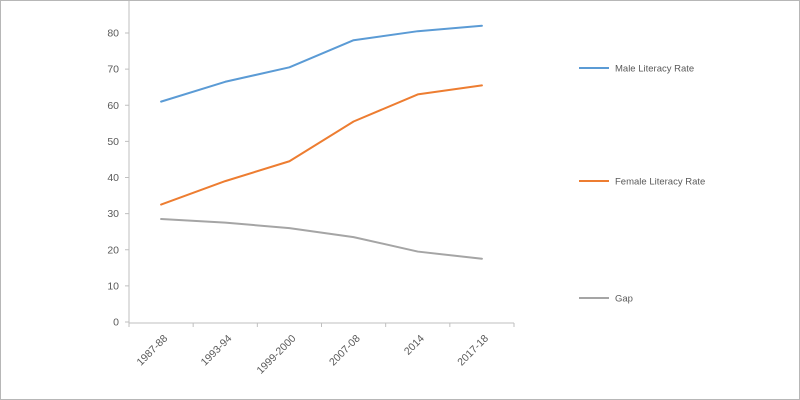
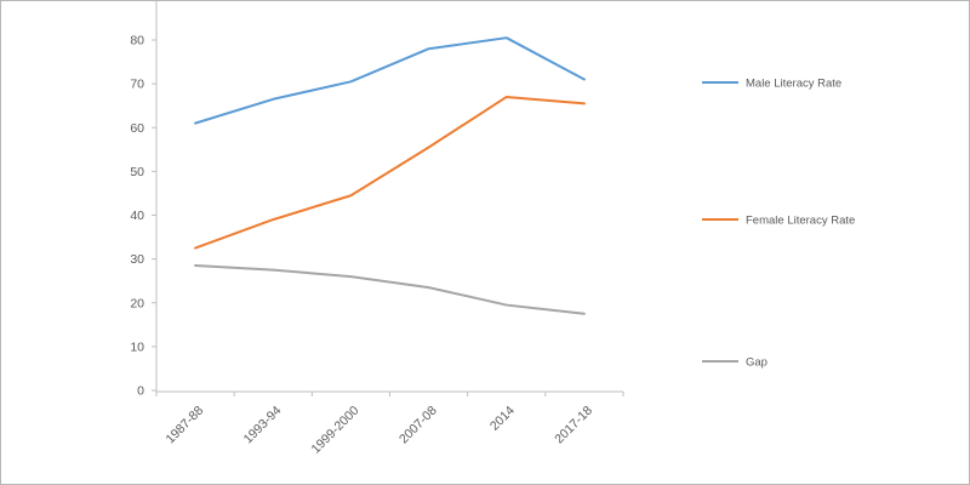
Female Literacy Rate/2014: 63 -> 67
Male Literacy Rate/2017-18: 82 -> 71
